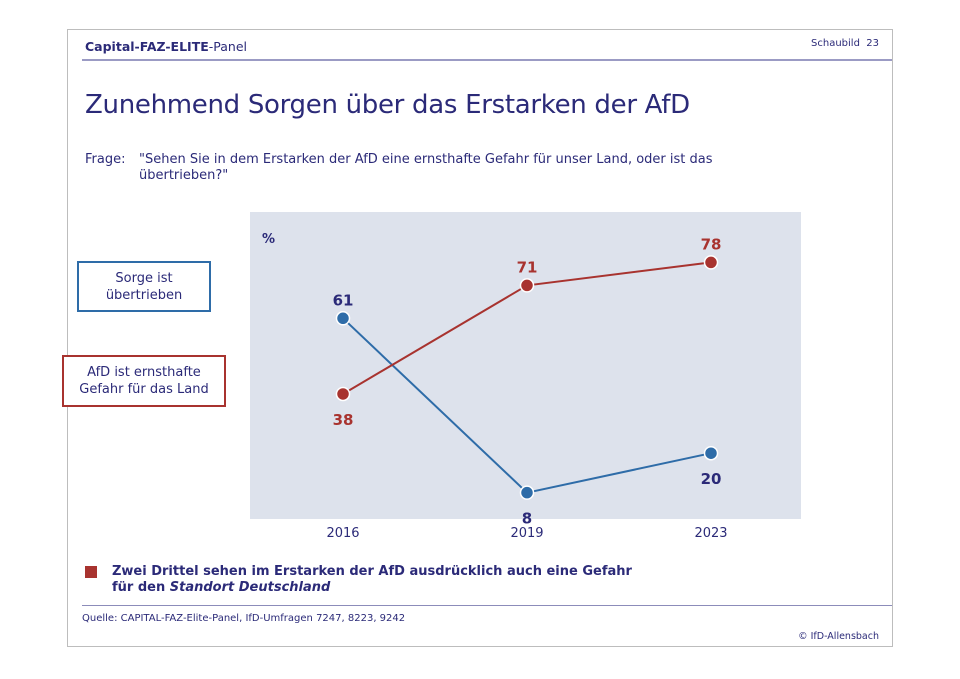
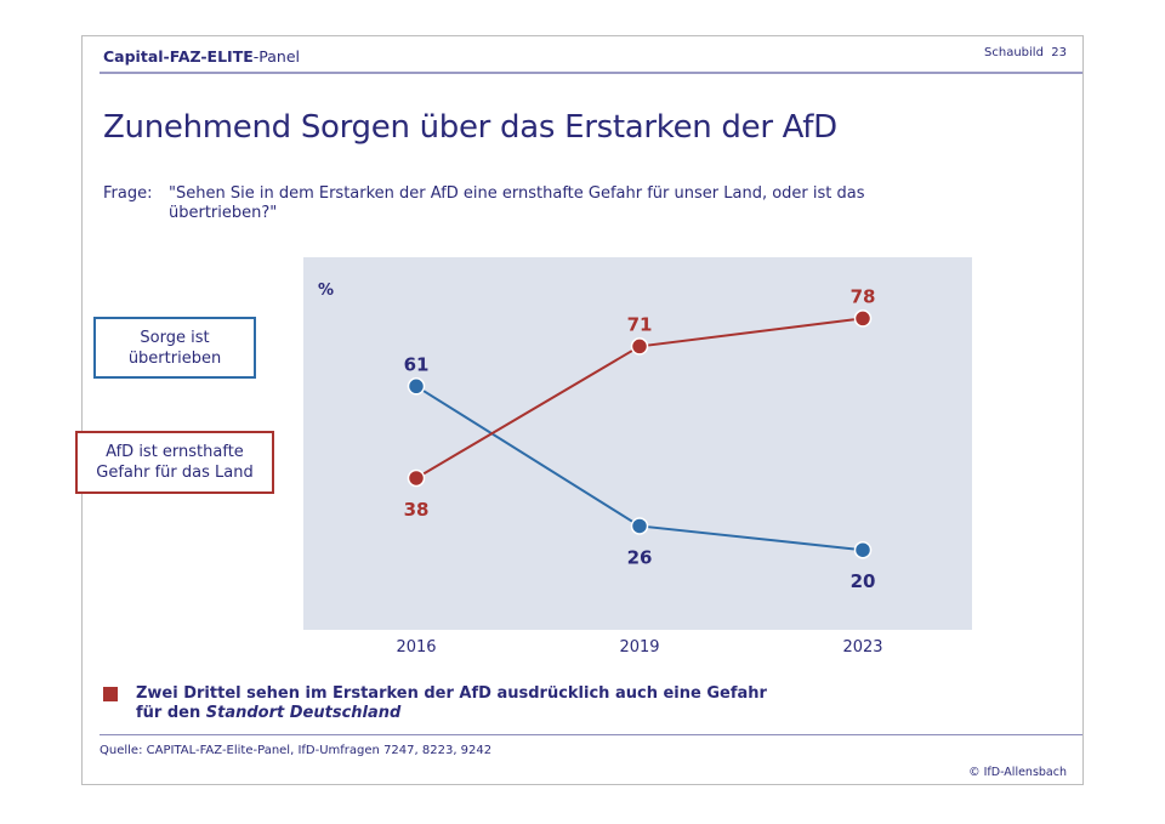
Sorge ist übertrieben/2019: 8 -> 26
